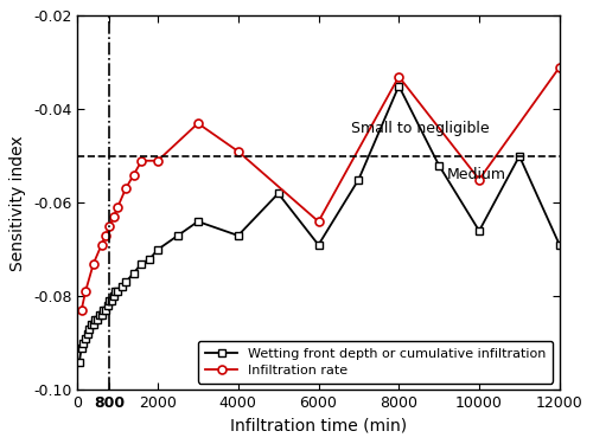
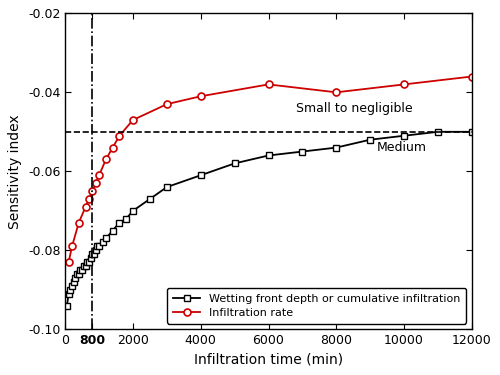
Infiltration rate/2000: -0.051 -> -0.047
Wetting front depth or cumulative infiltration/4000: -0.067 -> -0.061
Infiltration rate/4000: -0.049 -> -0.041
Wetting front depth or cumulative infiltration/6000: -0.069 -> -0.056
Infiltration rate/6000: -0.064 -> -0.038
Wetting front depth or cumulative infiltration/8000: -0.035 -> -0.054
Infiltration rate/8000: -0.033 -> -0.040
Wetting front depth or cumulative infiltration/10000: -0.066 -> -0.051
Infiltration rate/10000: -0.055 -> -0.038
Wetting front depth or cumulative infiltration/12000: -0.069 -> -0.050
Infiltration rate/12000: -0.031 -> -0.036
